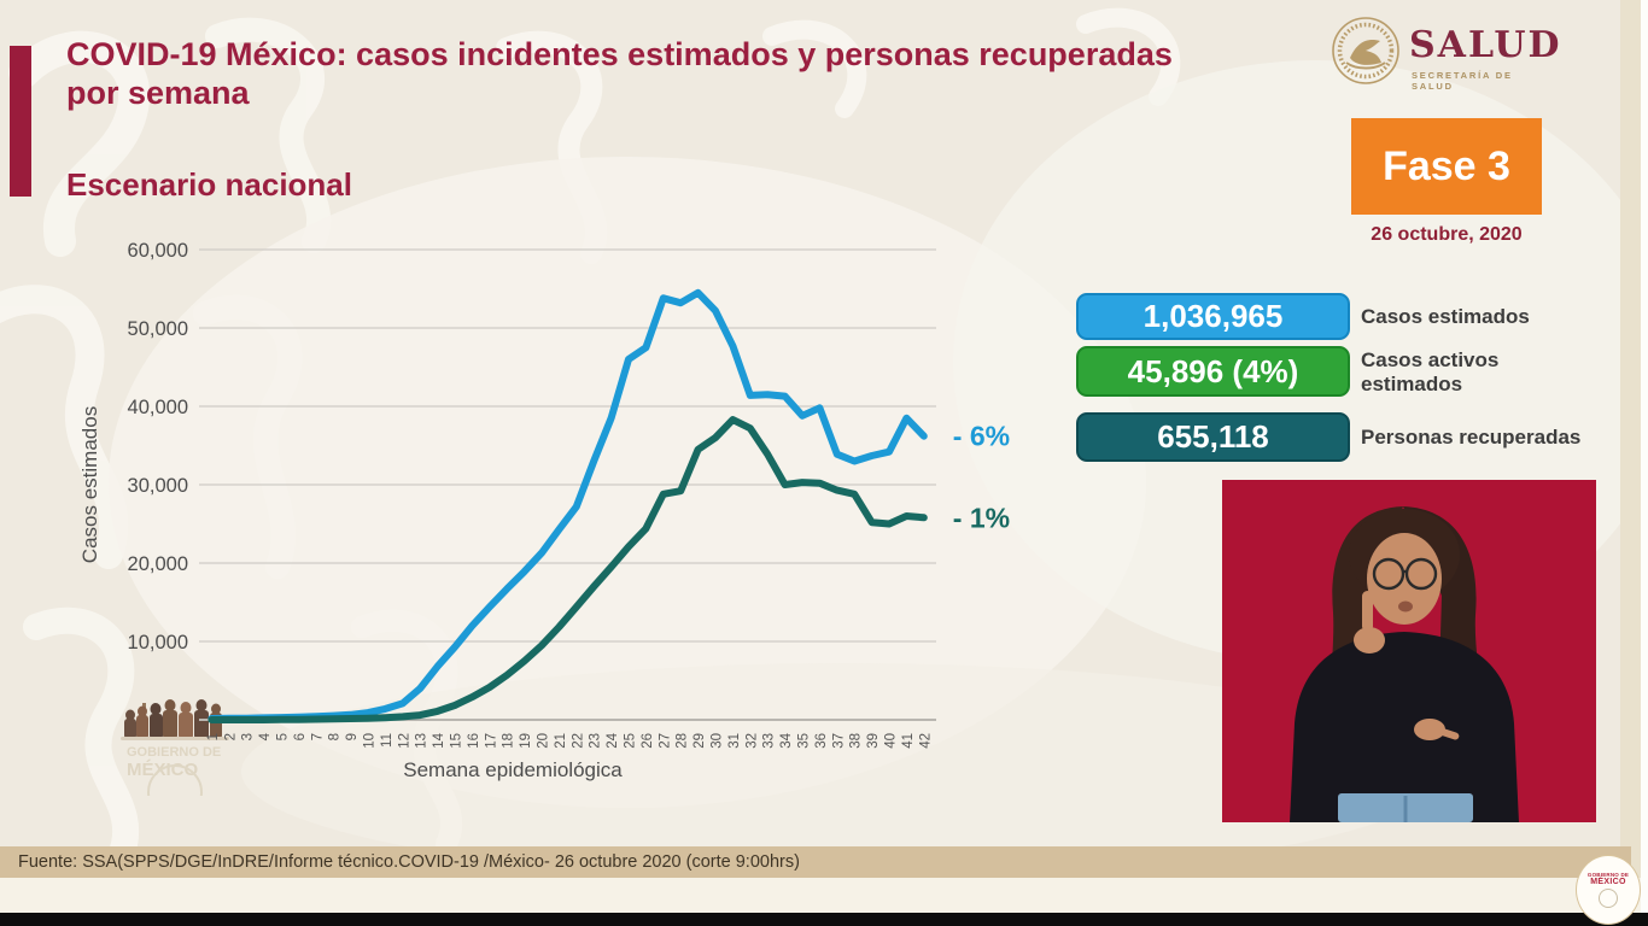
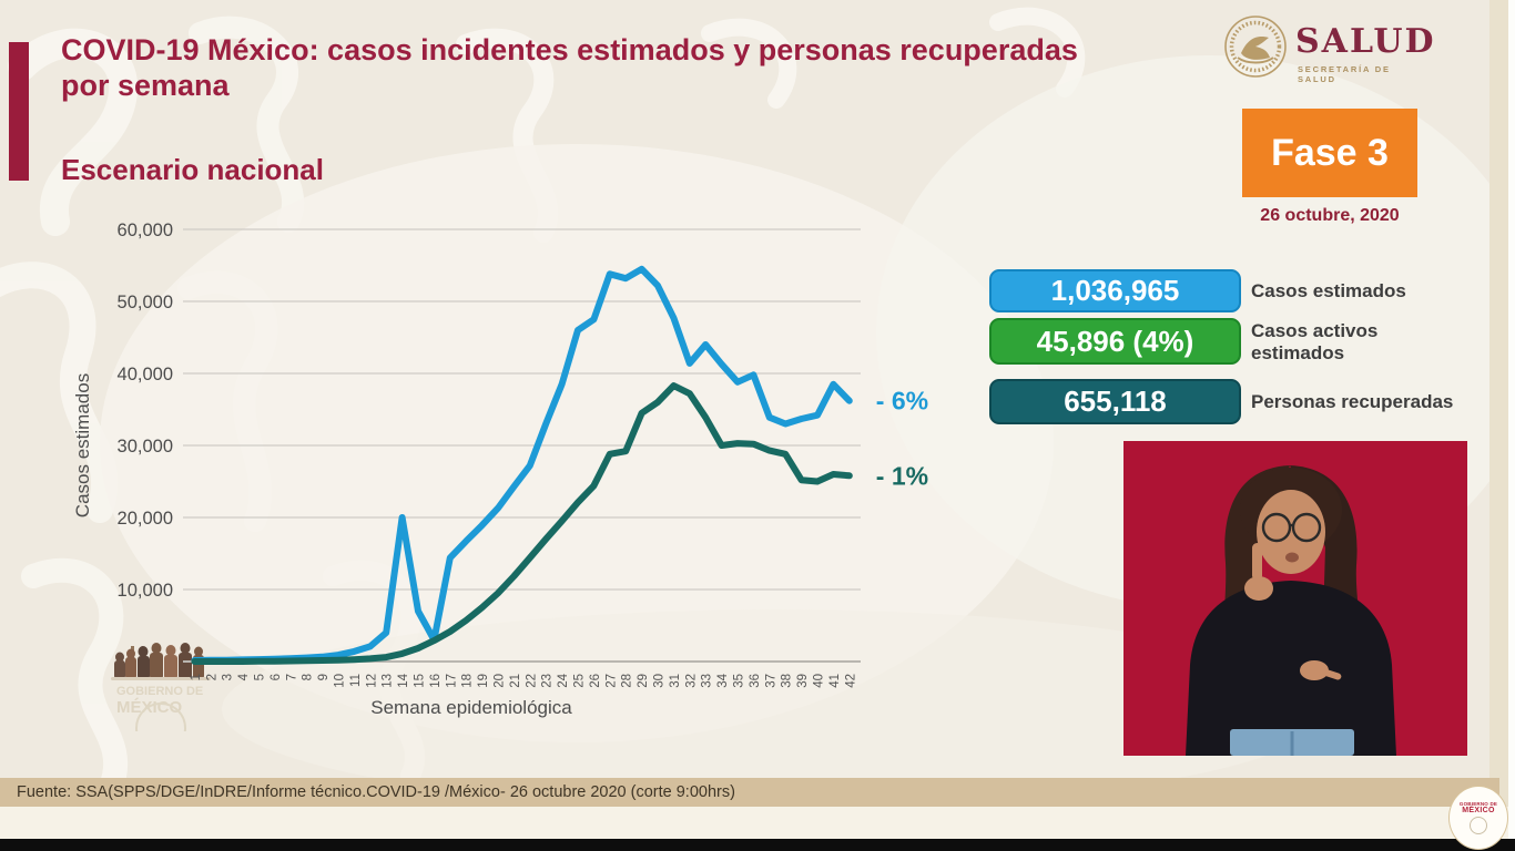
Casos estimados/14: 7000 -> 20000
Casos estimados/15: 9000 -> 7000
Casos estimados/16: 12000 -> 3000
Casos estimados/33: 42000 -> 44000
